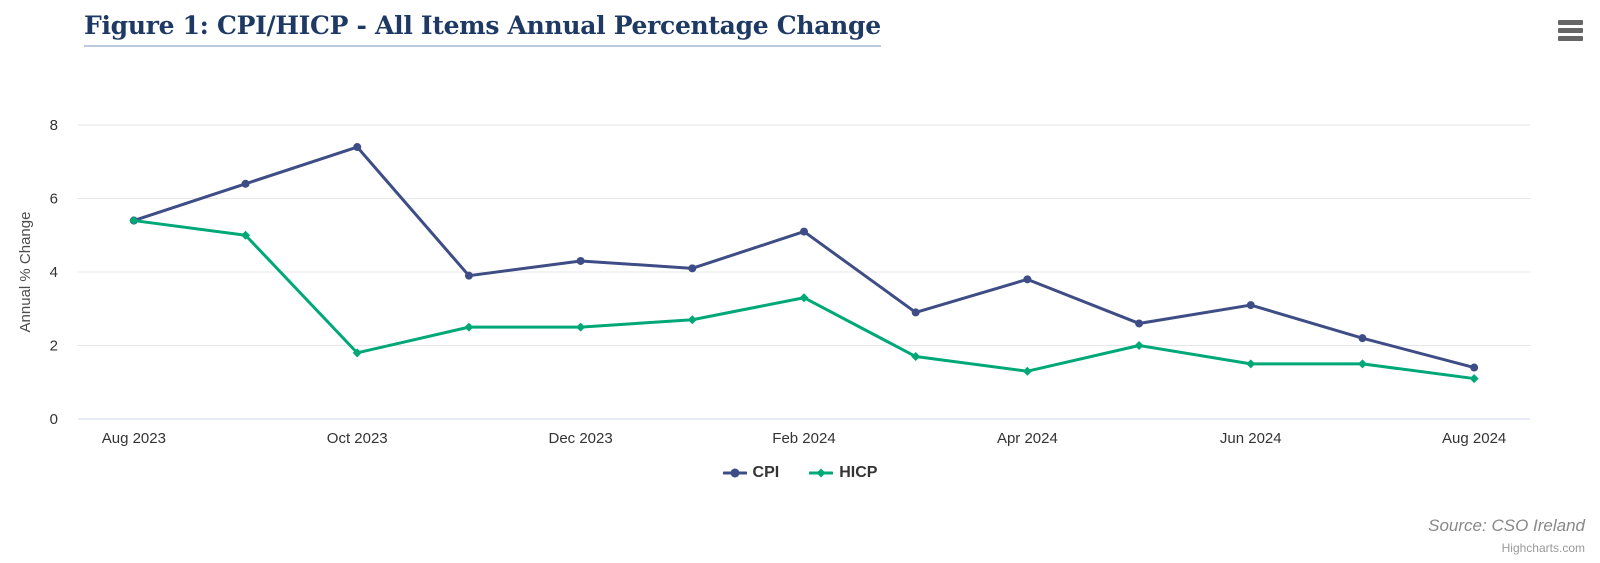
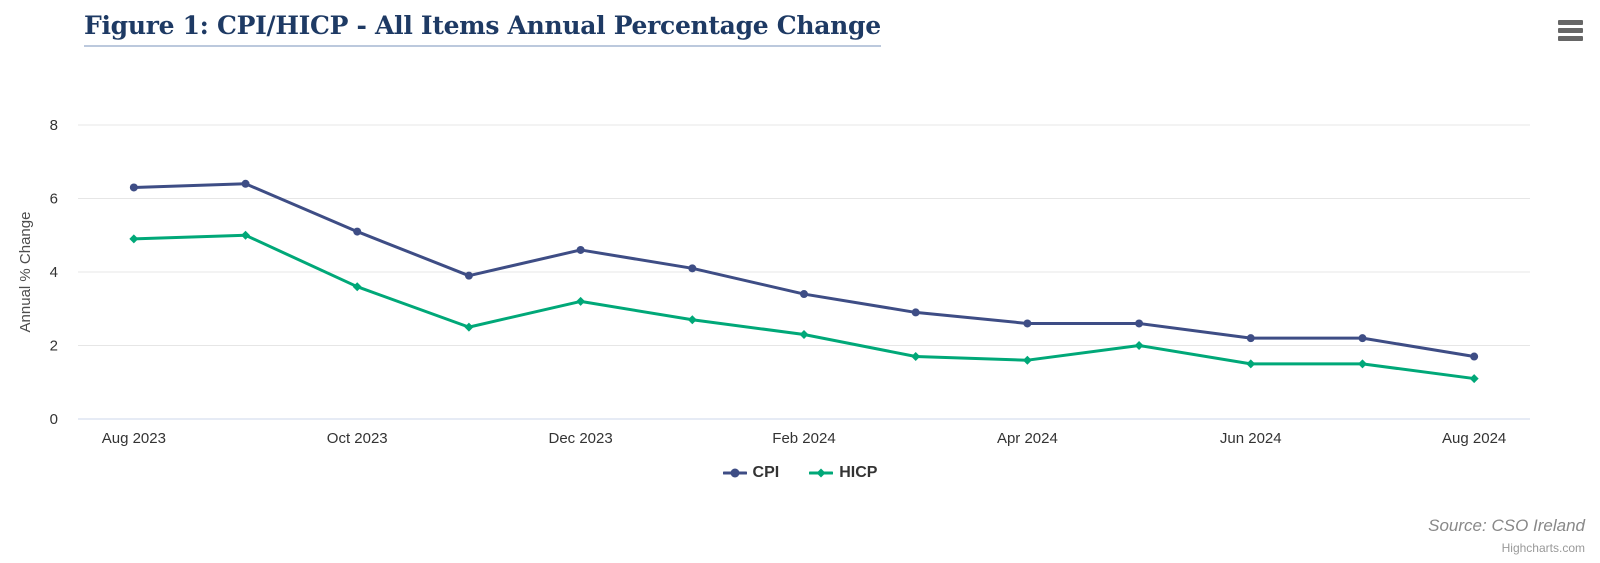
CPI/Aug 2023: 5.4 -> 6.3
HICP/Aug 2023: 5.4 -> 4.9
CPI/Oct 2023: 7.4 -> 5.1
HICP/Oct 2023: 1.8 -> 3.6
CPI/Dec 2023: 4.3 -> 4.6
HICP/Dec 2023: 2.5 -> 3.2
CPI/Feb 2024: 5.1 -> 3.4
HICP/Feb 2024: 3.3 -> 2.3
CPI/Apr 2024: 3.8 -> 2.6
HICP/Apr 2024: 1.3 -> 1.6
CPI/Jun 2024: 3.1 -> 2.2
CPI/Aug 2024: 1.4 -> 1.7
